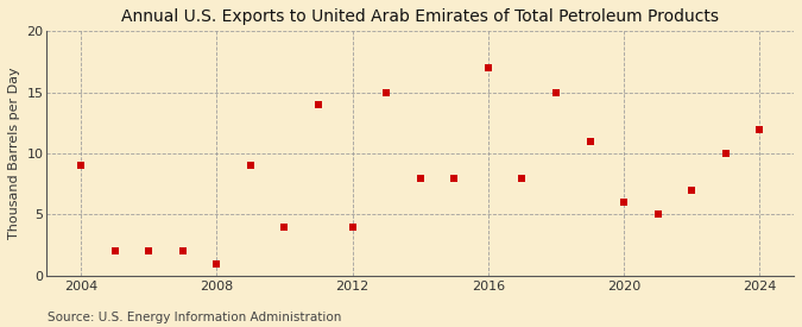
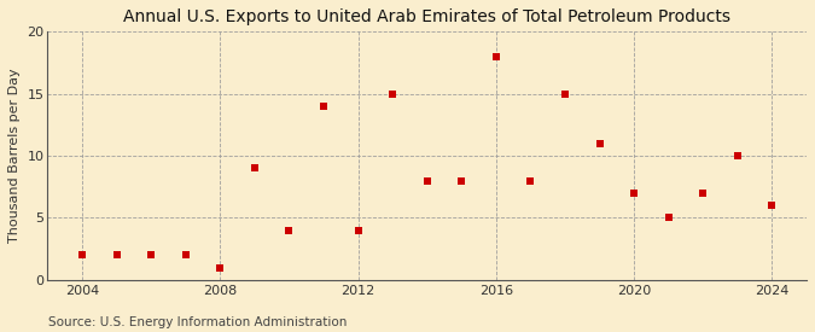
2004: 9 -> 2
2016: 17 -> 18
2020: 6 -> 7
2024: 12 -> 6
